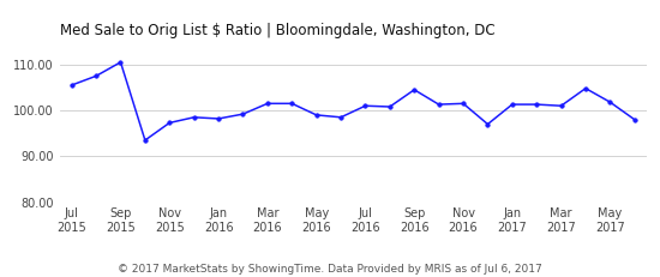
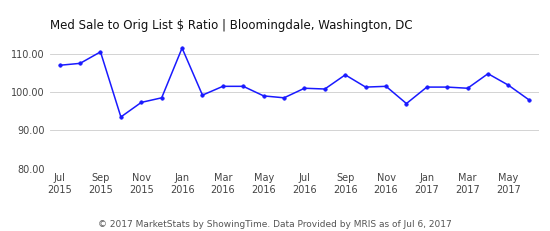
Jul 2015: 105.5 -> 107.0
Jan 2016: 98.2 -> 111.5
